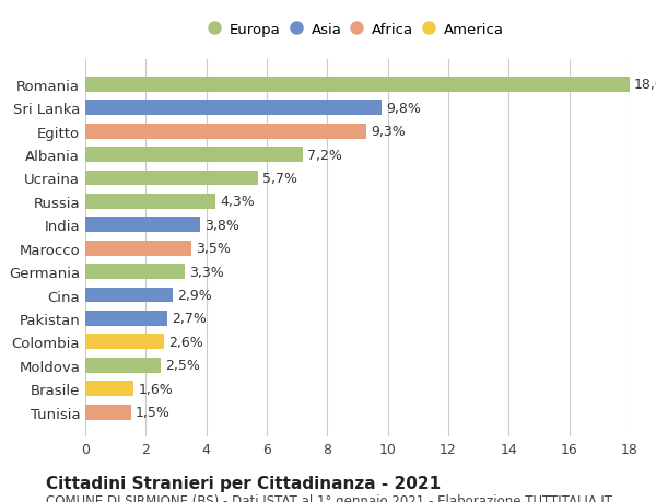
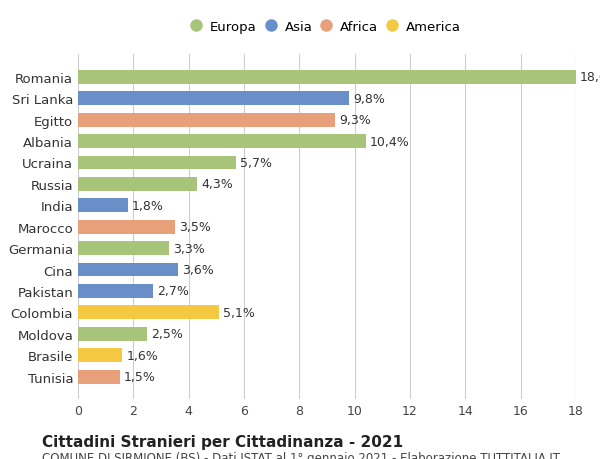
Albania: 7,2% -> 10,4%
India: 3,8% -> 1,8%
Cina: 2,9% -> 3,6%
Colombia: 2,6% -> 5,1%
